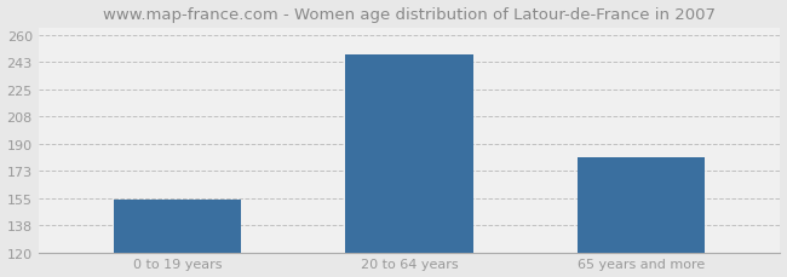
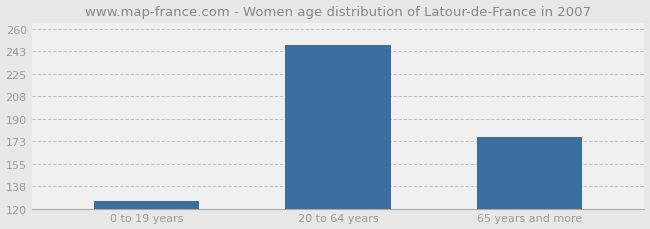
0 to 19 years: 154 -> 126
65 years and more: 181 -> 176
